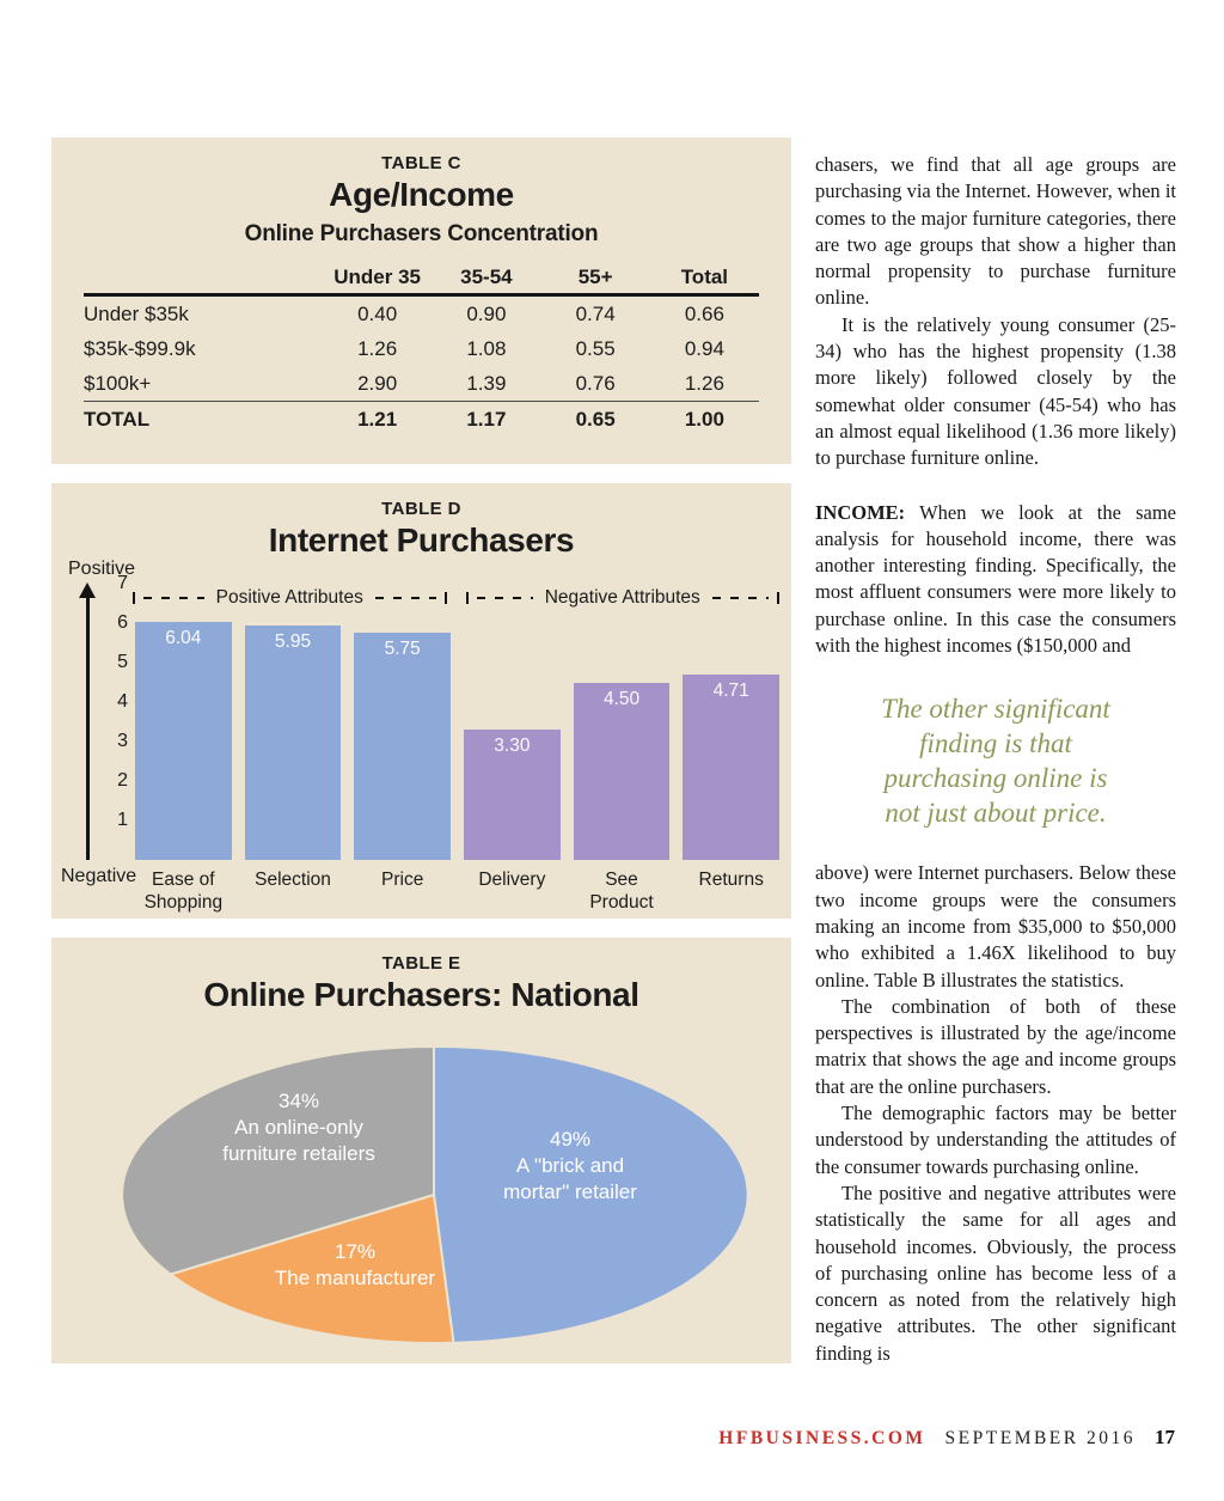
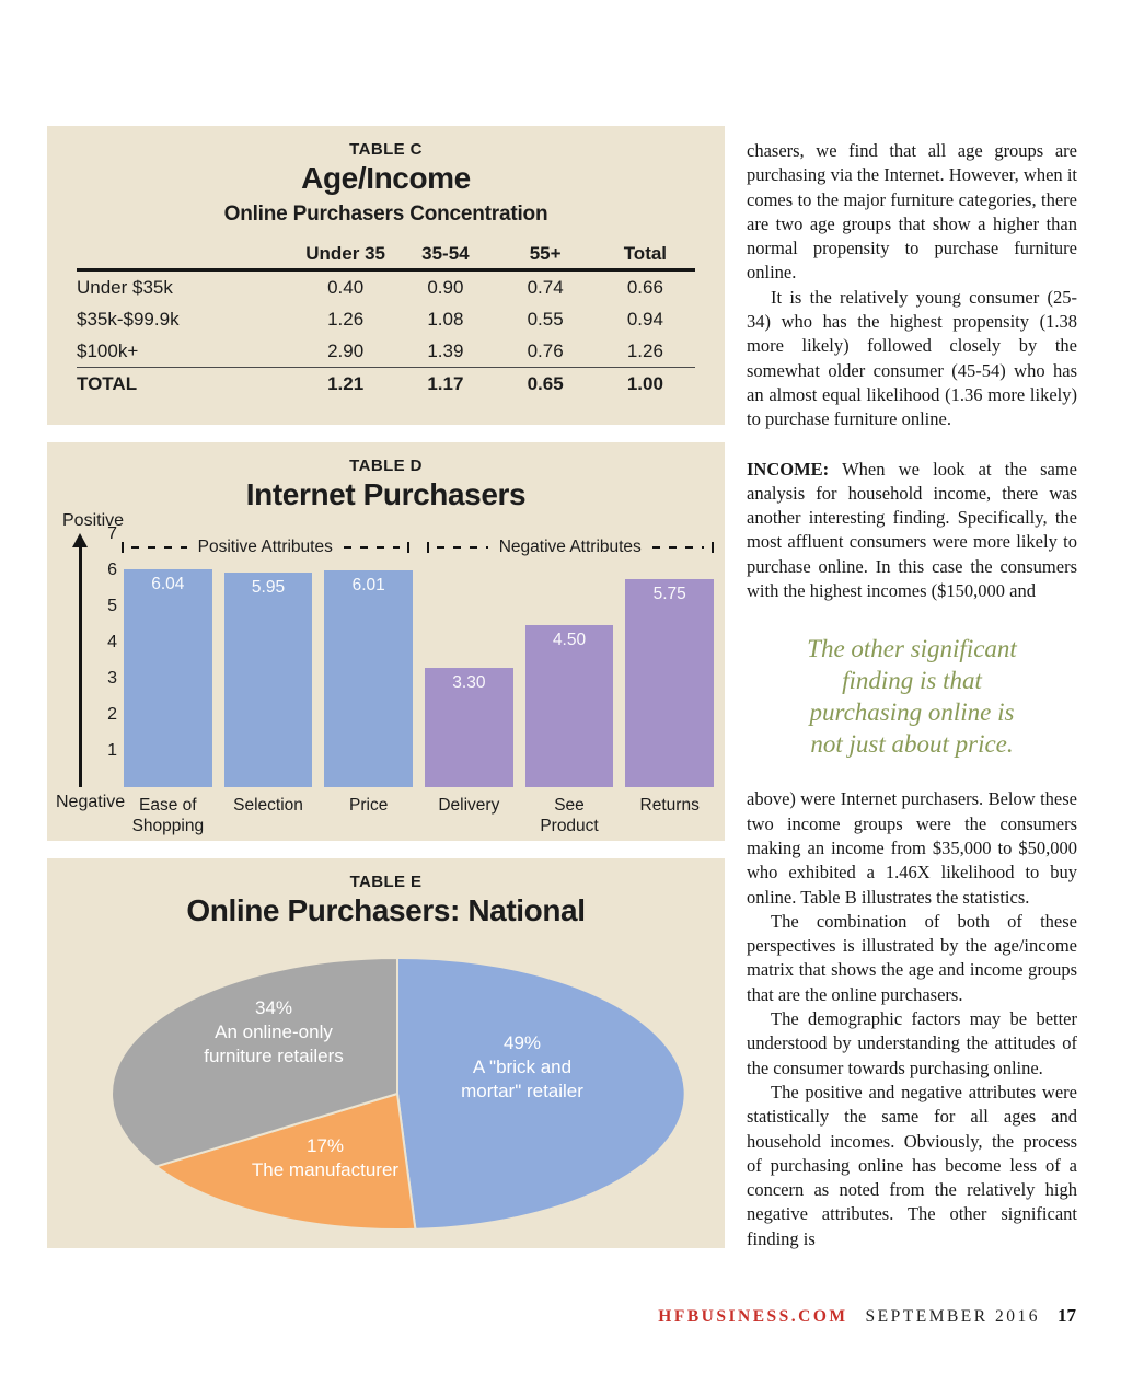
Internet Purchasers/Price: 5.75 -> 6.01
Internet Purchasers/Returns: 4.71 -> 5.75
